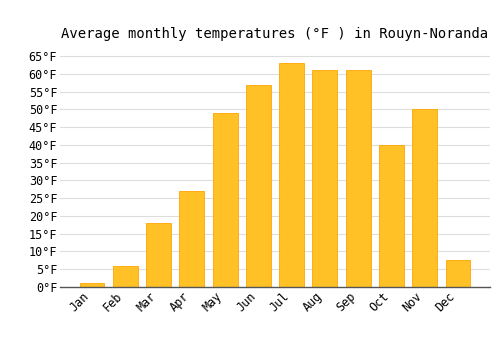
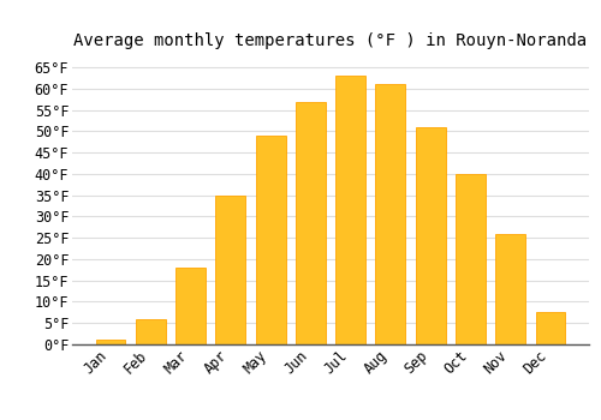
Apr: 27.0°F -> 35.0°F
Sep: 61.0°F -> 51.0°F
Nov: 50.0°F -> 26.0°F
